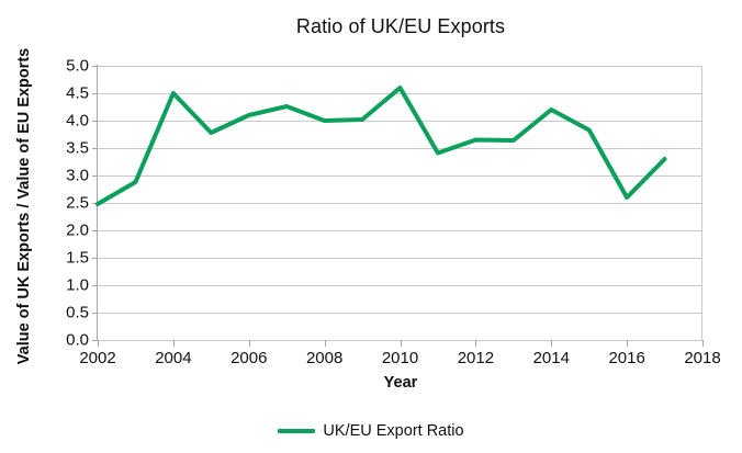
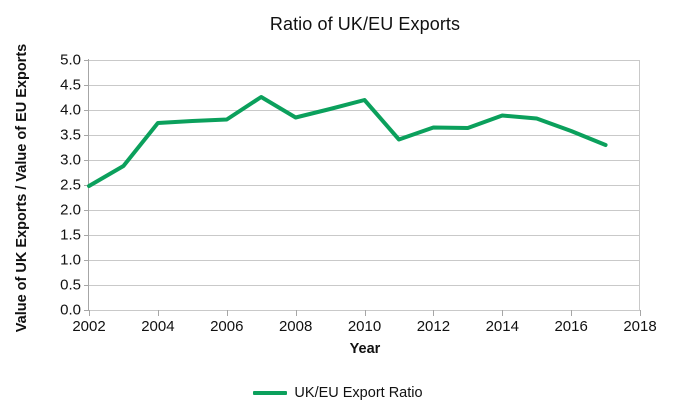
2004: 4.5 -> 3.7
2006: 4.1 -> 3.8
2008: 4.0 -> 3.9
2010: 4.6 -> 4.2
2014: 4.2 -> 3.9
2016: 2.6 -> 3.6
